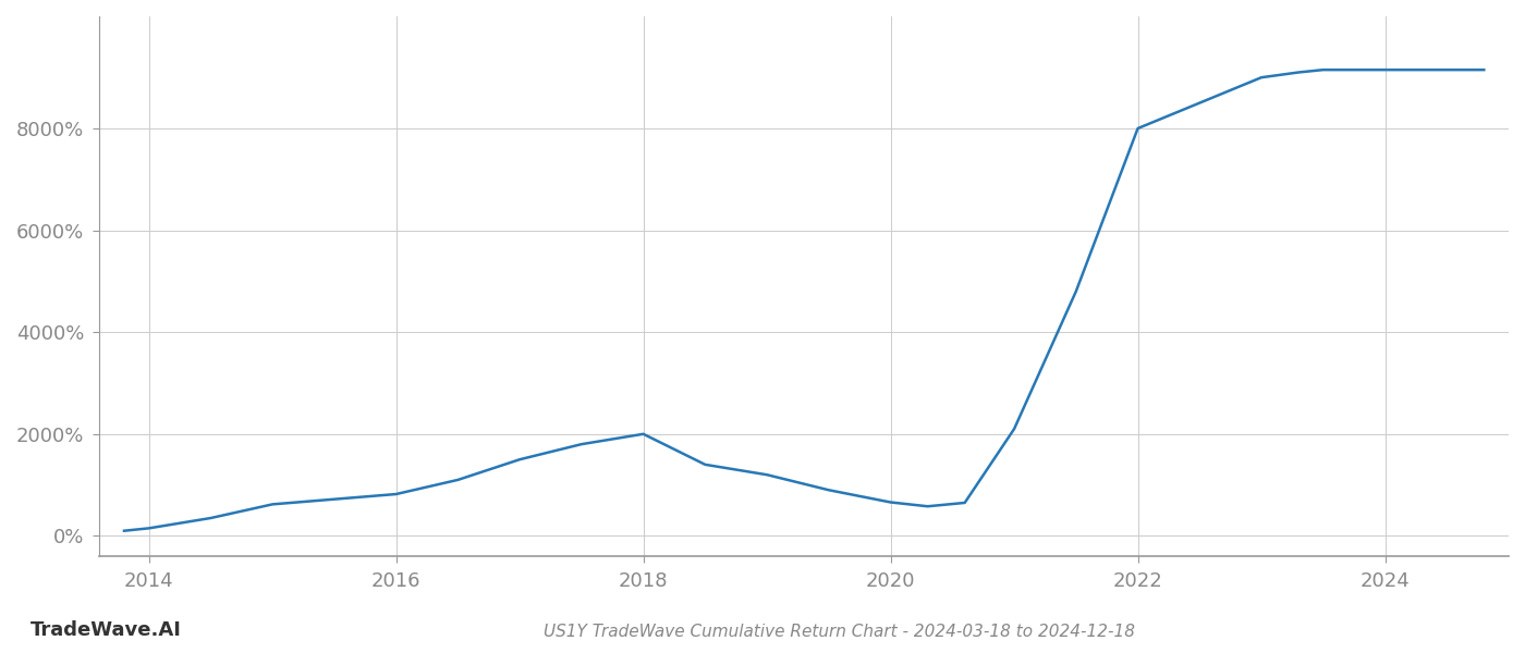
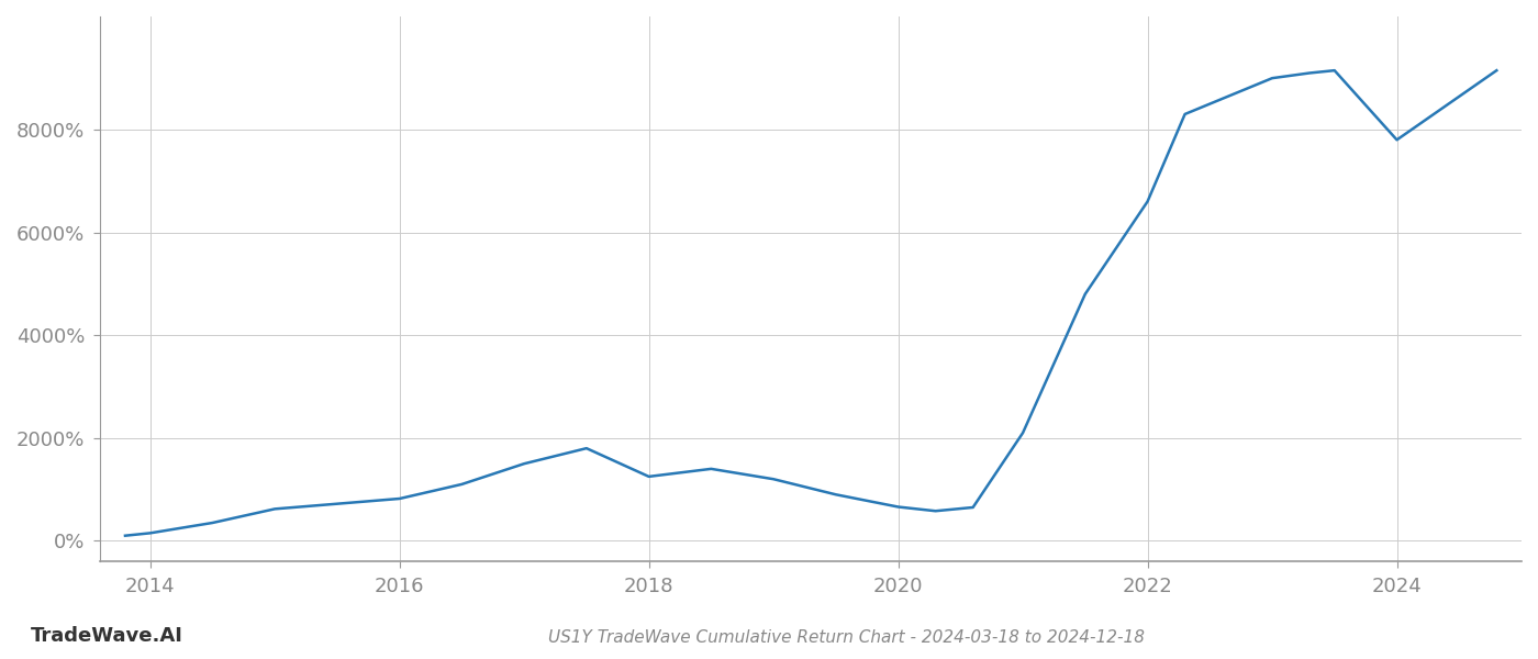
2018: 2000% -> 1250%
2022: 8000% -> 6600%
2024: 9150% -> 7800%
